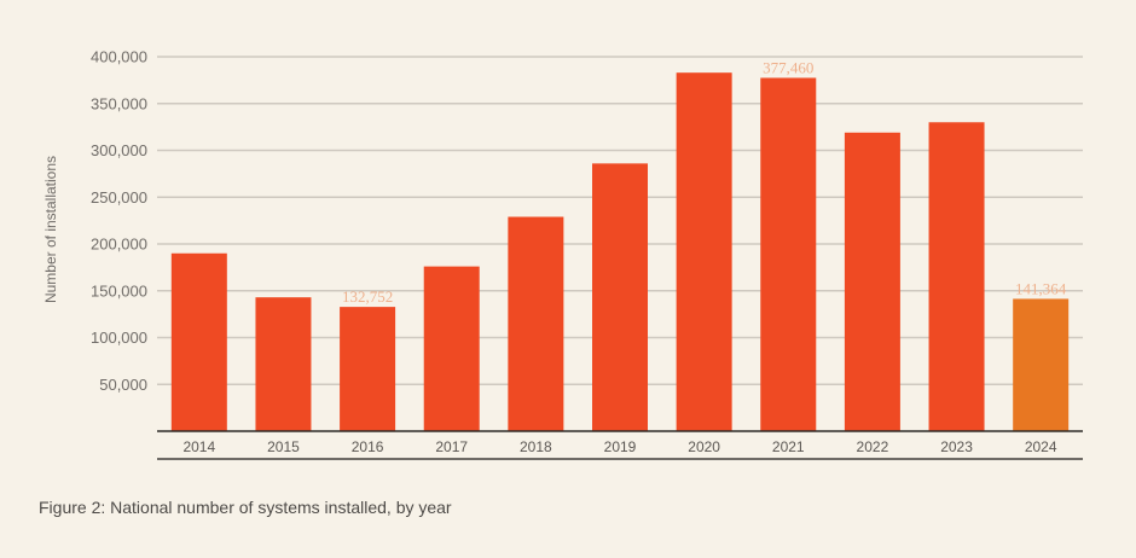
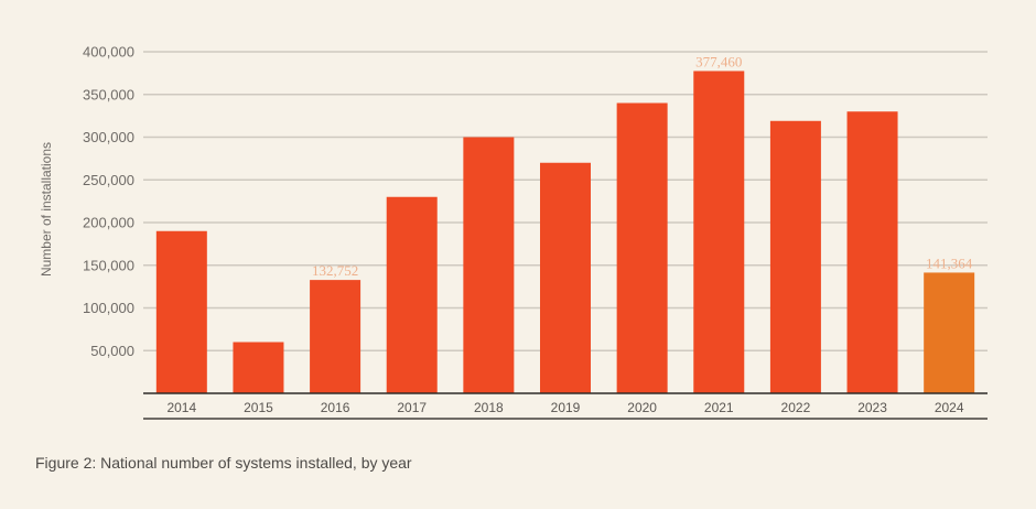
2015: 140000 -> 60000
2017: 180000 -> 230000
2018: 230000 -> 300000
2019: 290000 -> 270000
2020: 380000 -> 340000
